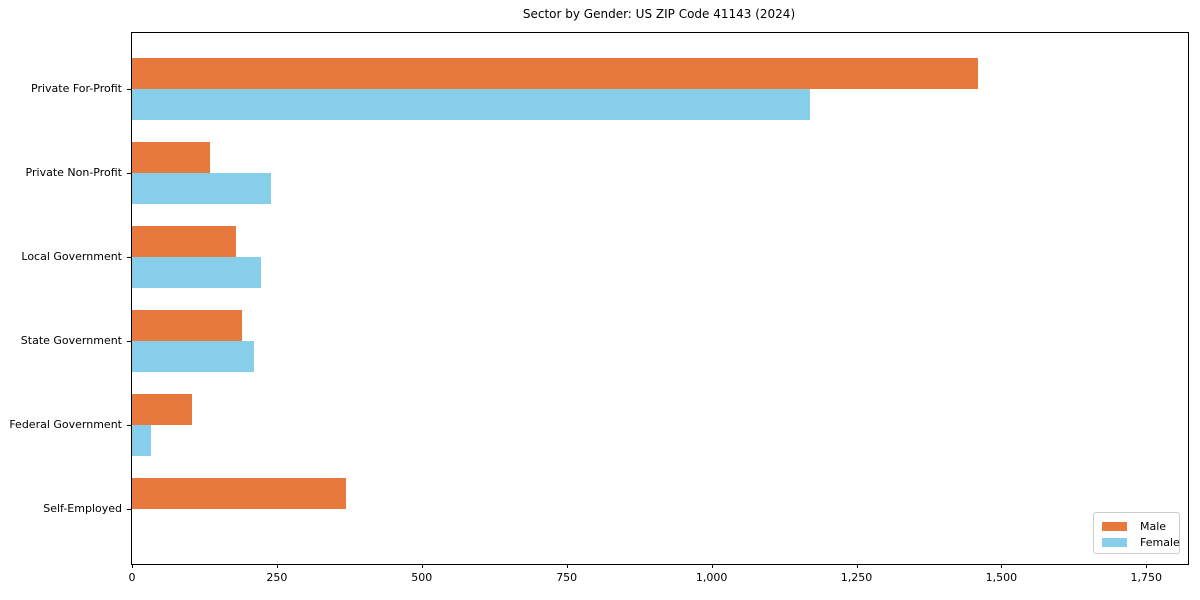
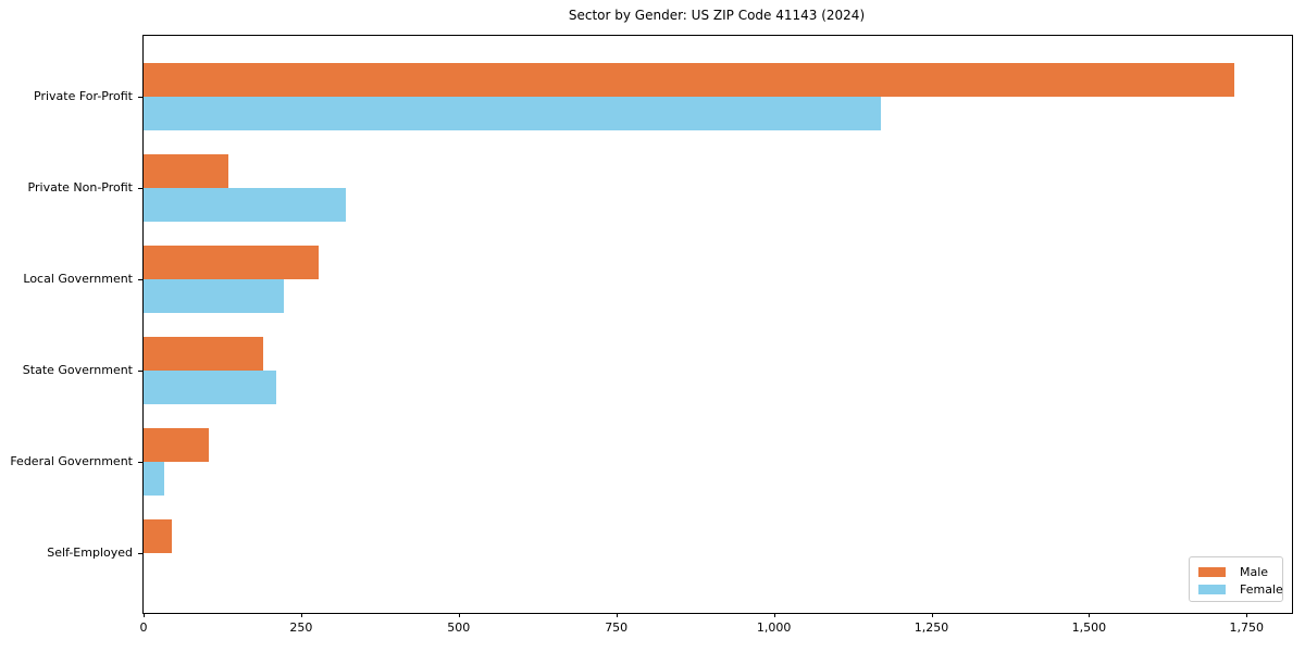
Male/Private For-Profit: 1460 -> 1730
Female/Private Non-Profit: 240 -> 320
Male/Local Government: 180 -> 280
Male/Self-Employed: 370 -> 40
